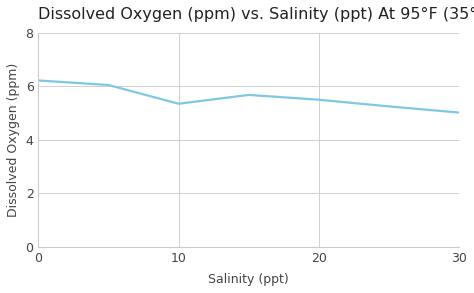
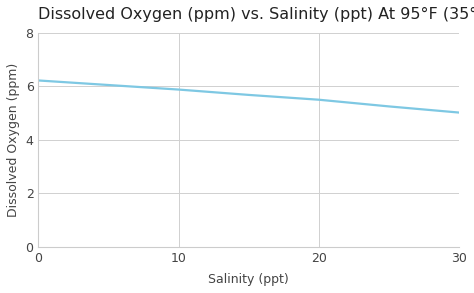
10: 5.35 -> 5.88
